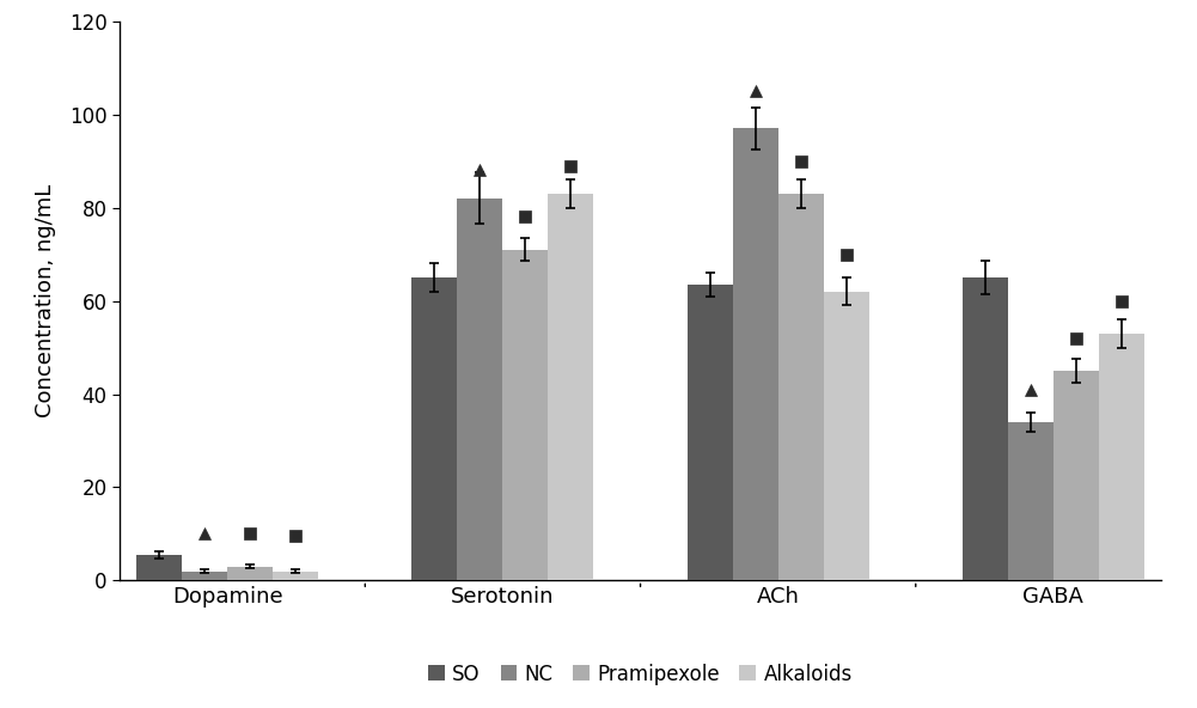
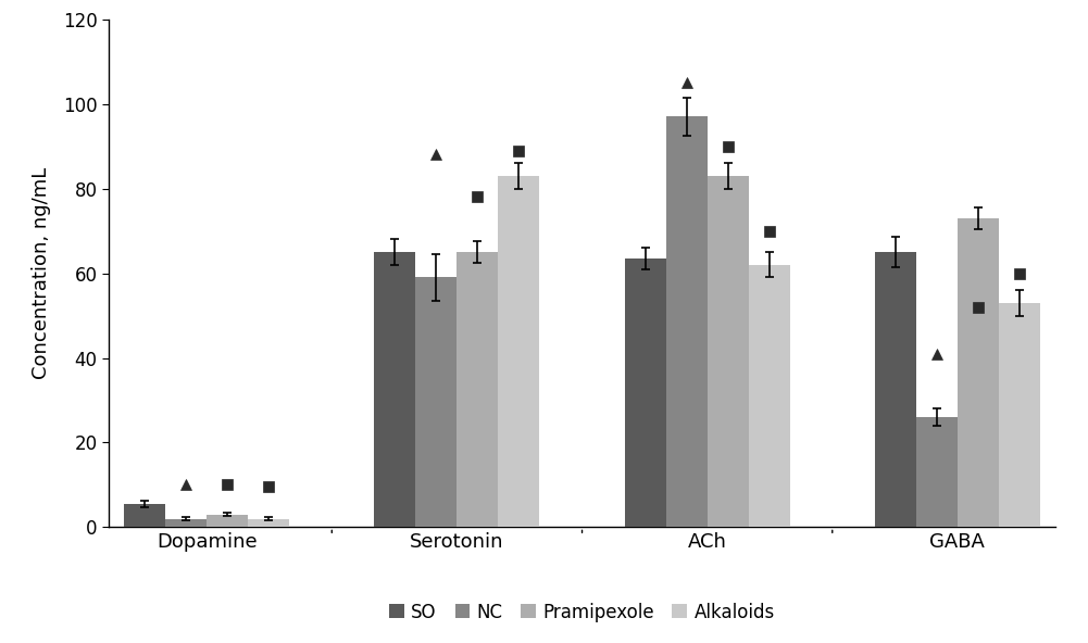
NC/Serotonin: 82 -> 59
Pramipexole/Serotonin: 71 -> 65
NC/GABA: 34 -> 26
Pramipexole/GABA: 45 -> 73
